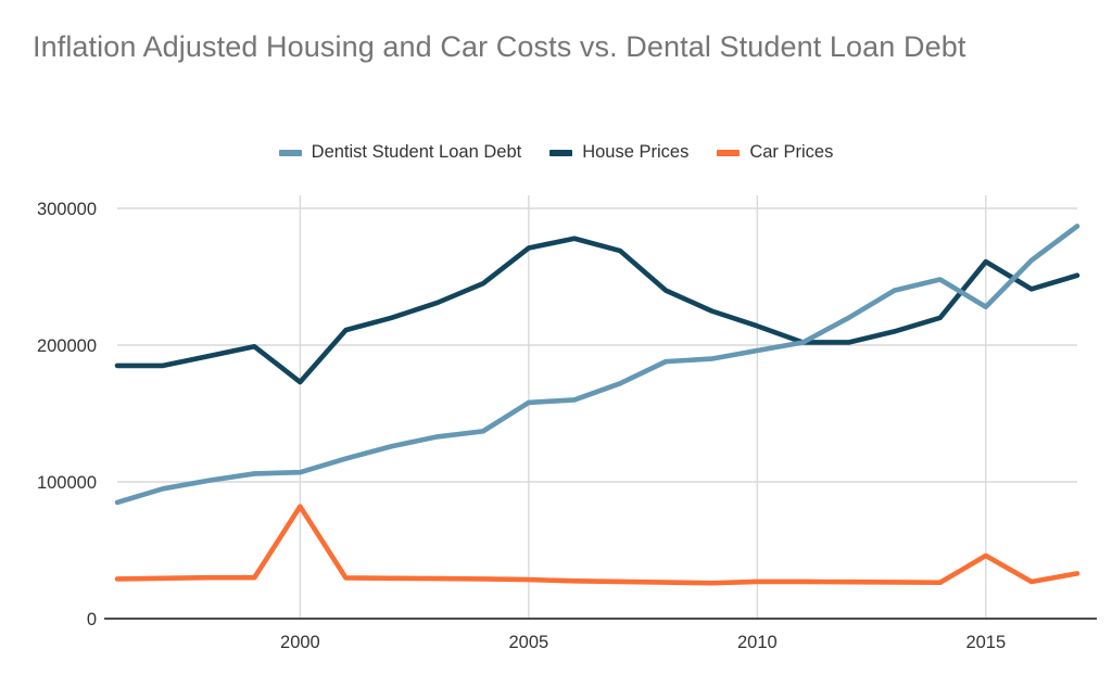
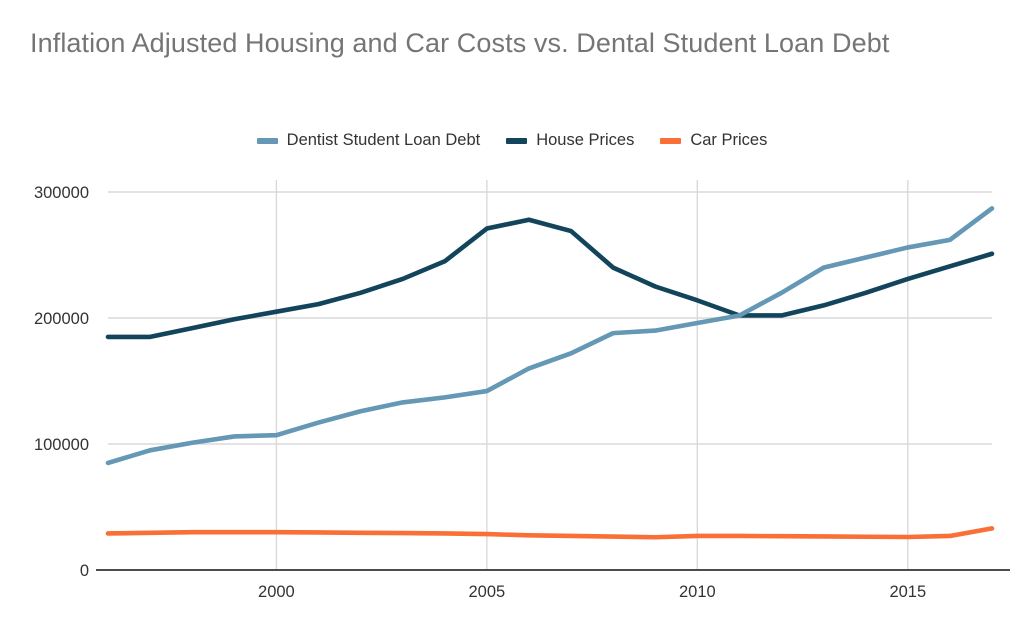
House Prices/2000: 173000 -> 205000
Car Prices/2000: 82000 -> 30000
Dentist Student Loan Debt/2005: 158000 -> 142000
Dentist Student Loan Debt/2015: 228000 -> 256000
House Prices/2015: 261000 -> 231000
Car Prices/2015: 46000 -> 26000
